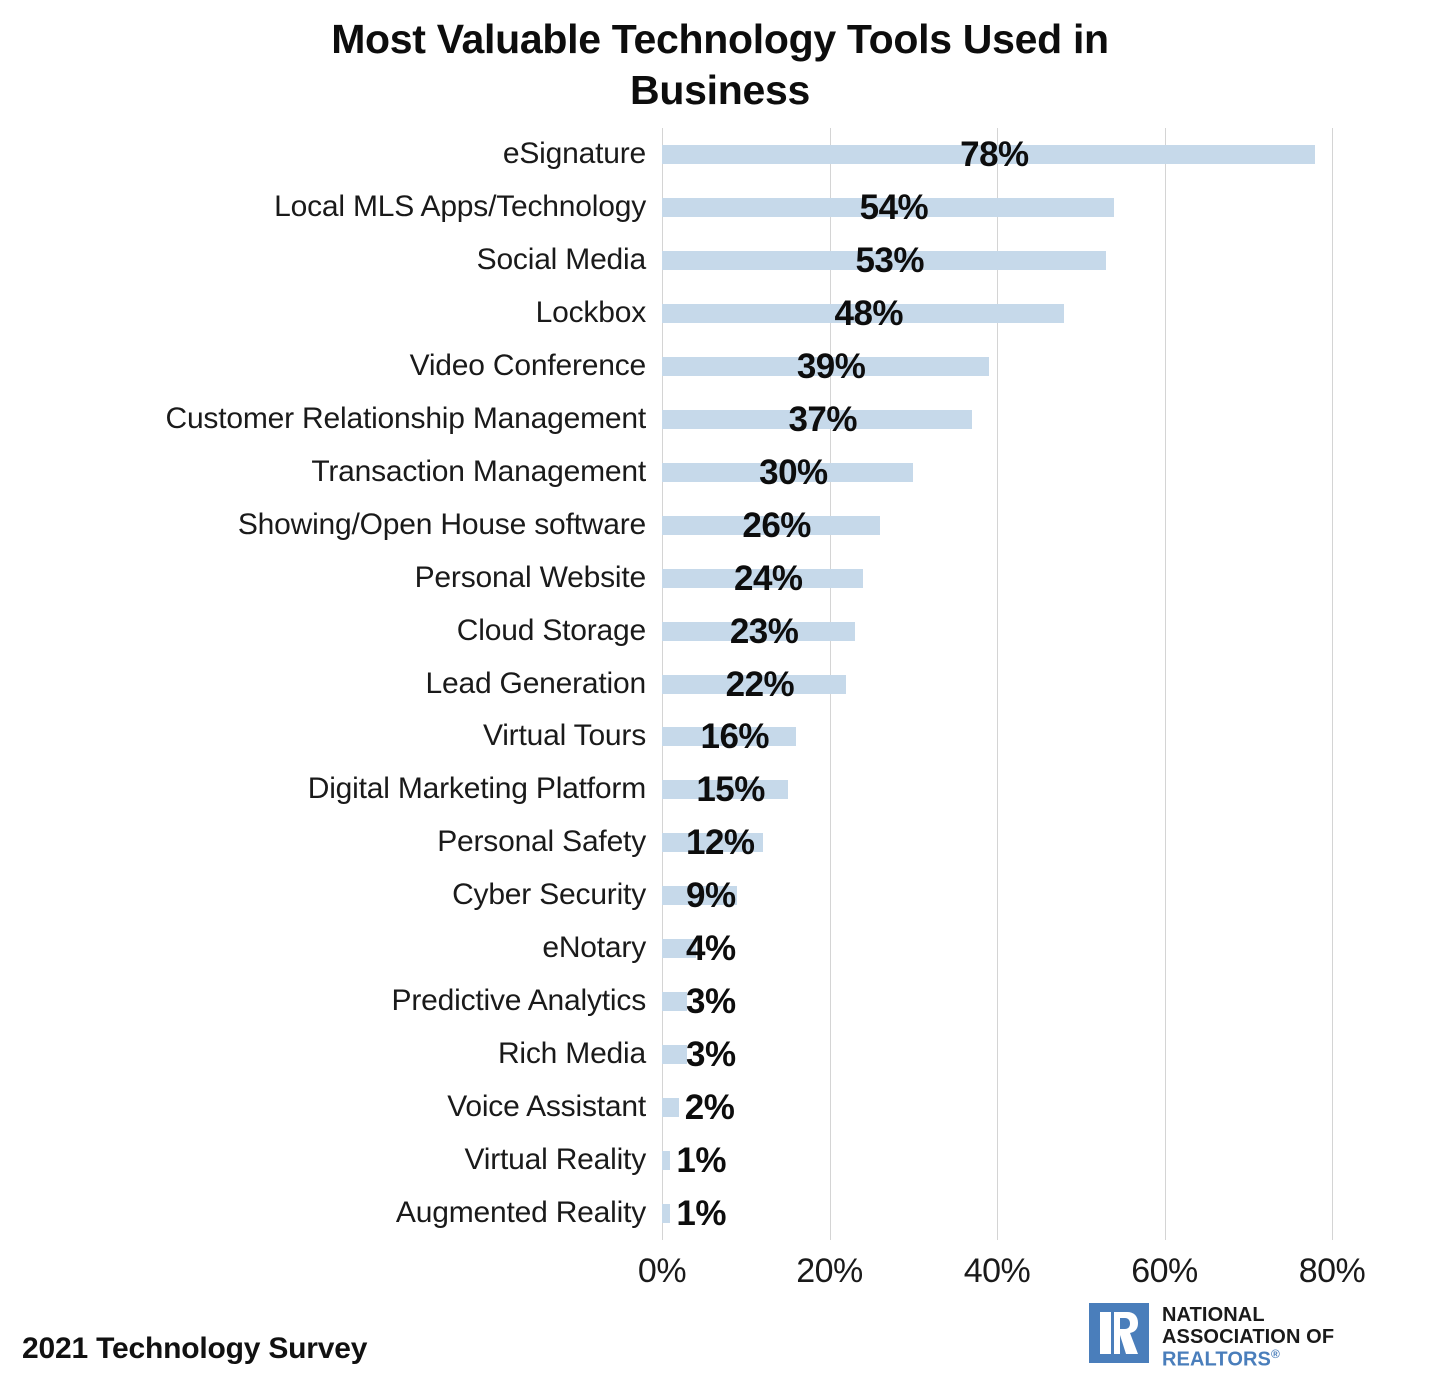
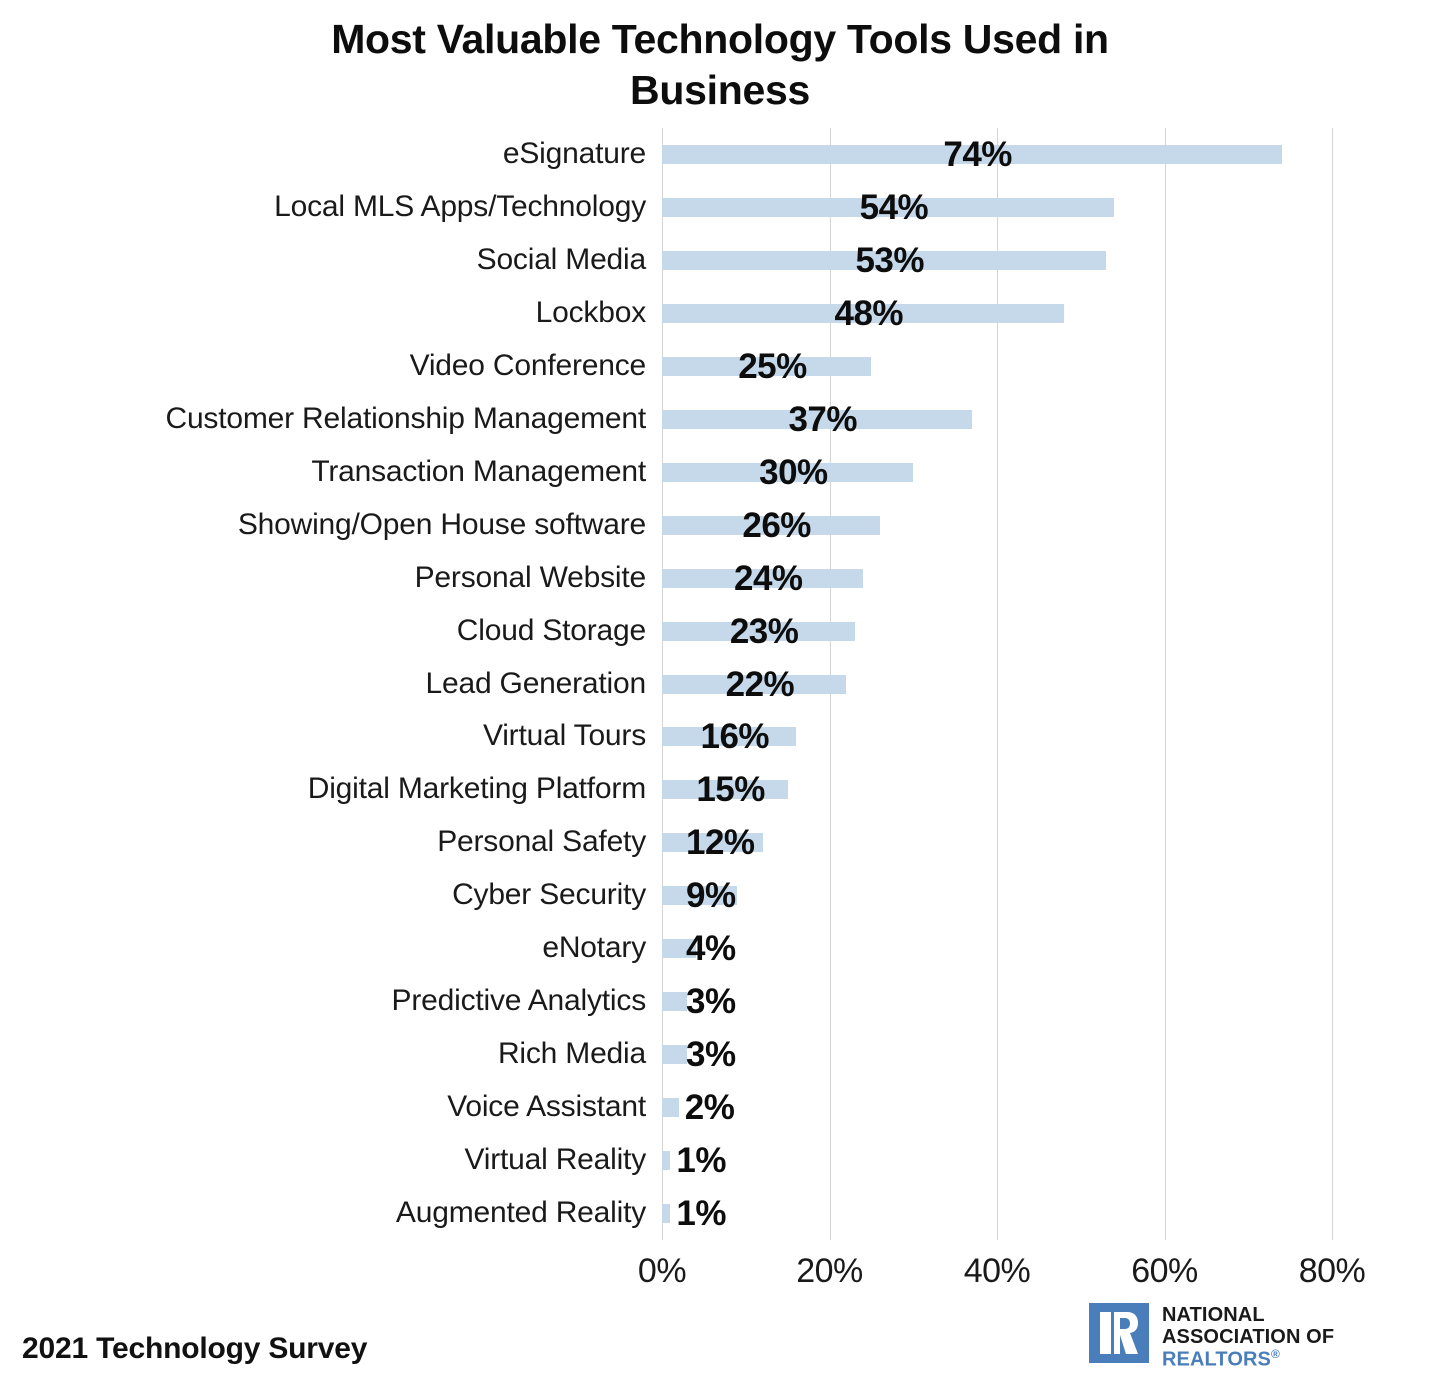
eSignature: 78% -> 74%
Video Conference: 39% -> 25%
